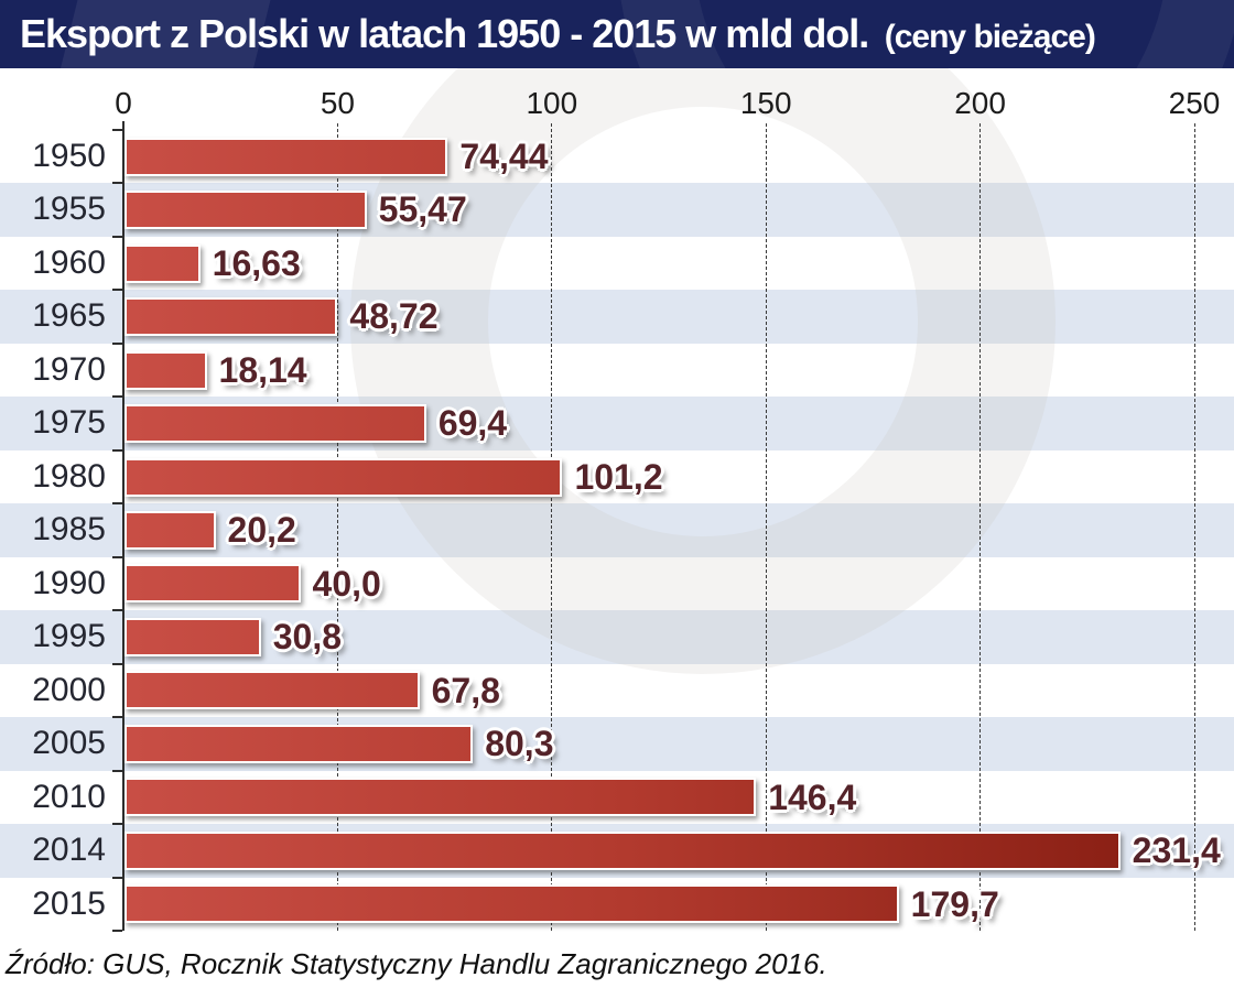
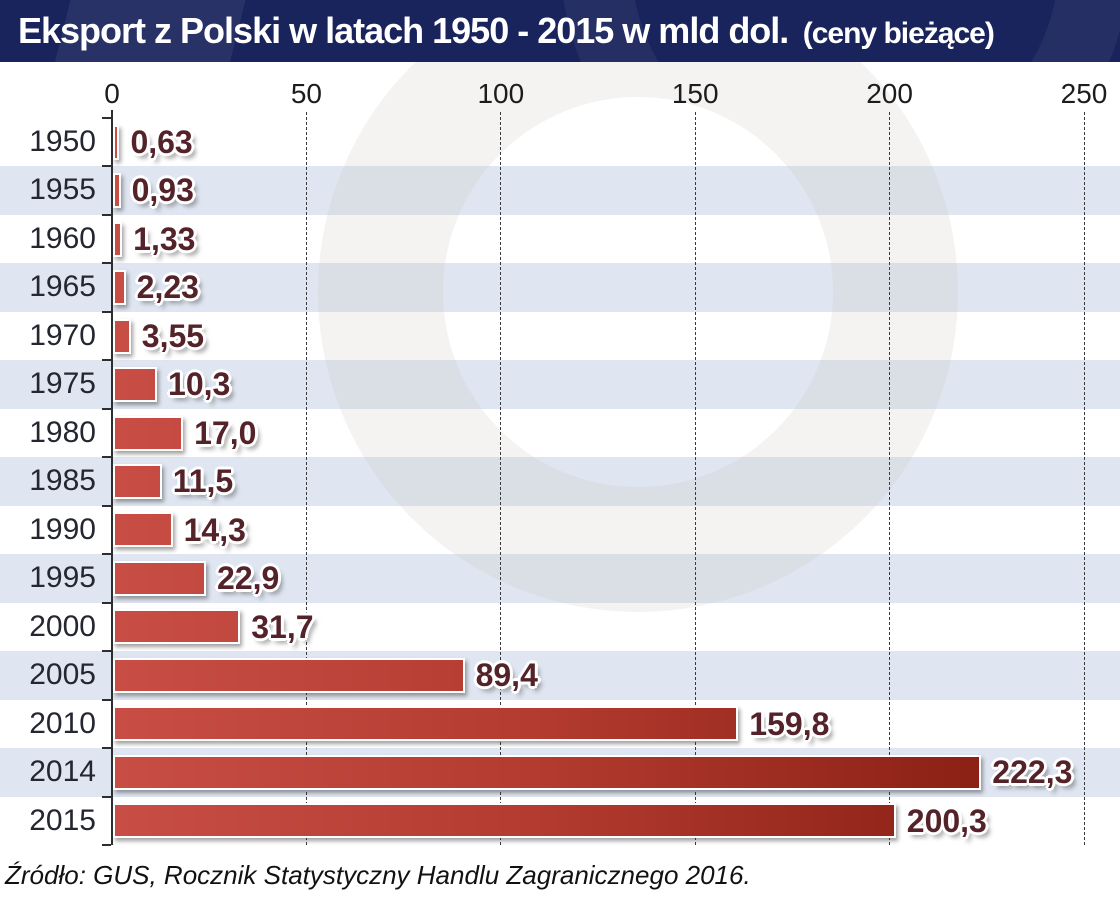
1950: 74,44 -> 0,63
1955: 55,47 -> 0,93
1960: 16,63 -> 1,33
1965: 48,72 -> 2,23
1970: 18,14 -> 3,55
1975: 69,4 -> 10,3
1980: 101,2 -> 17,0
1985: 20,2 -> 11,5
1990: 40,0 -> 14,3
1995: 30,8 -> 22,9
2000: 67,8 -> 31,7
2005: 80,3 -> 89,4
2010: 146,4 -> 159,8
2014: 231,4 -> 222,3
2015: 179,7 -> 200,3
